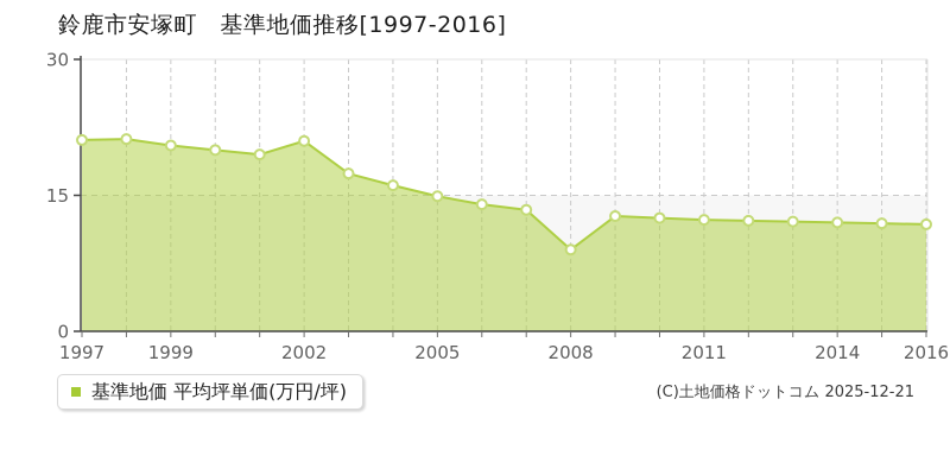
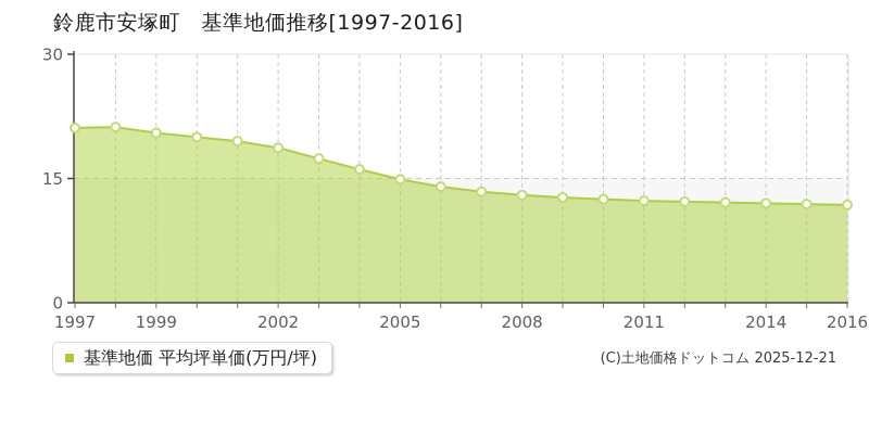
2002: 21 -> 19
2008: 9 -> 13
